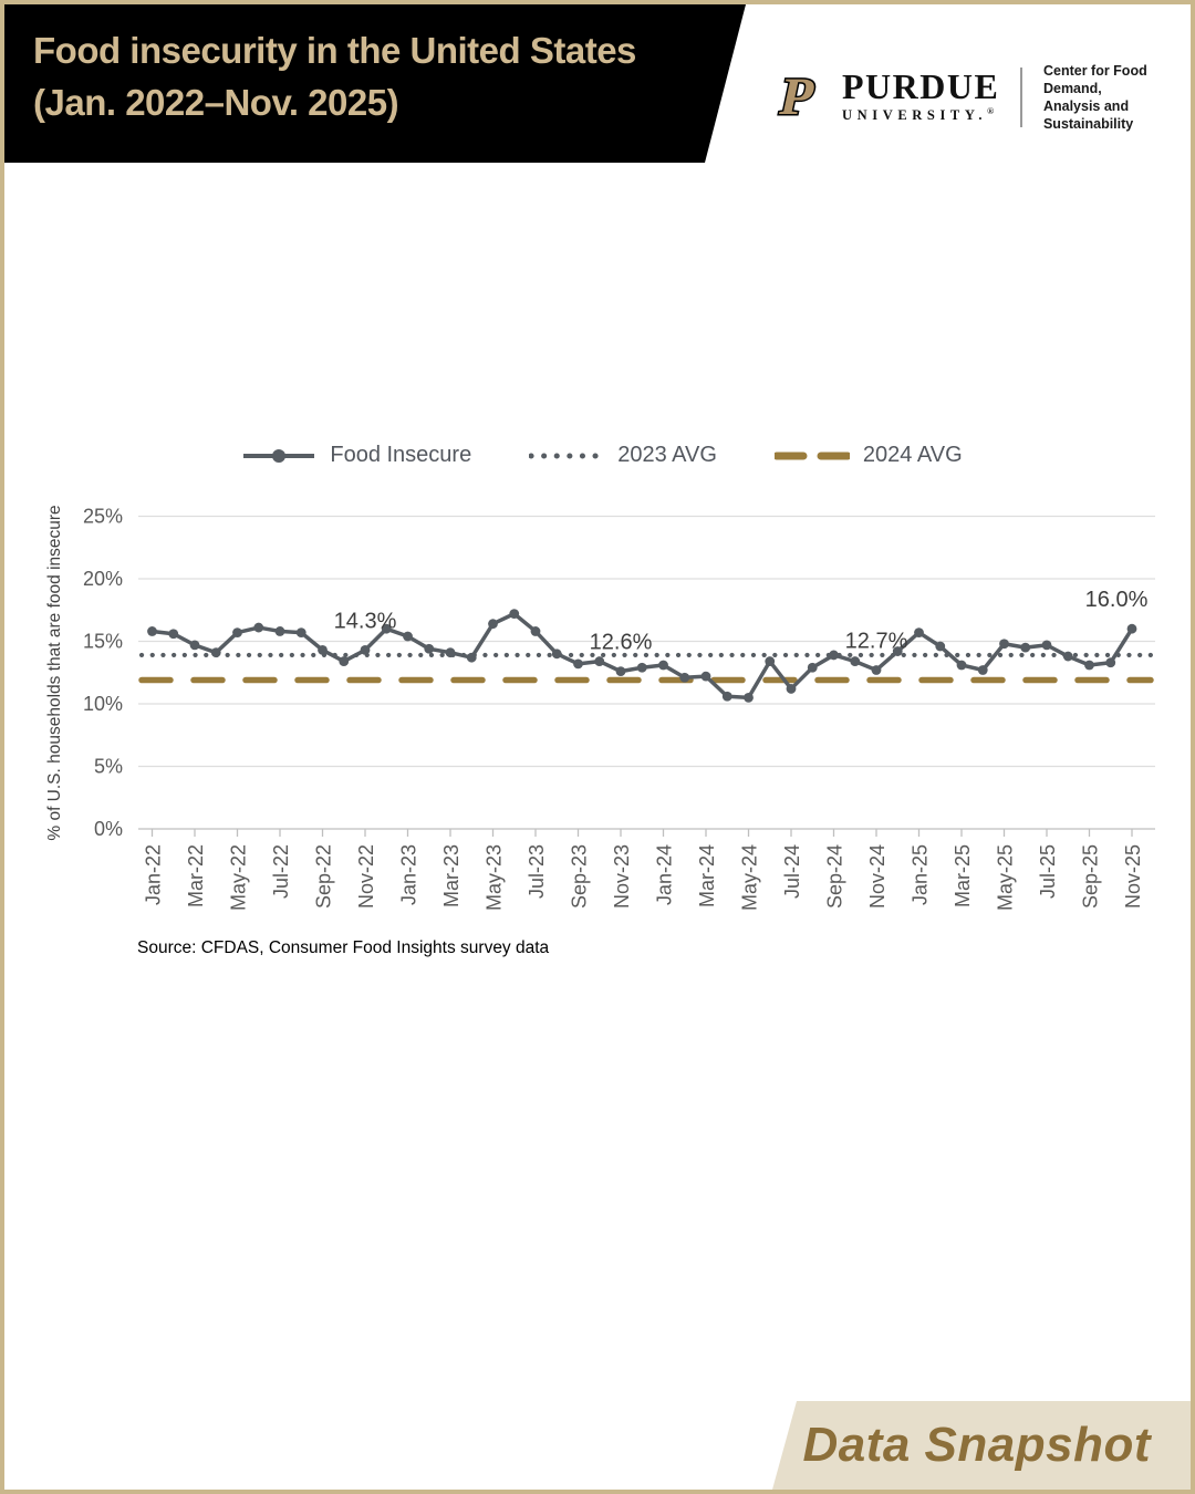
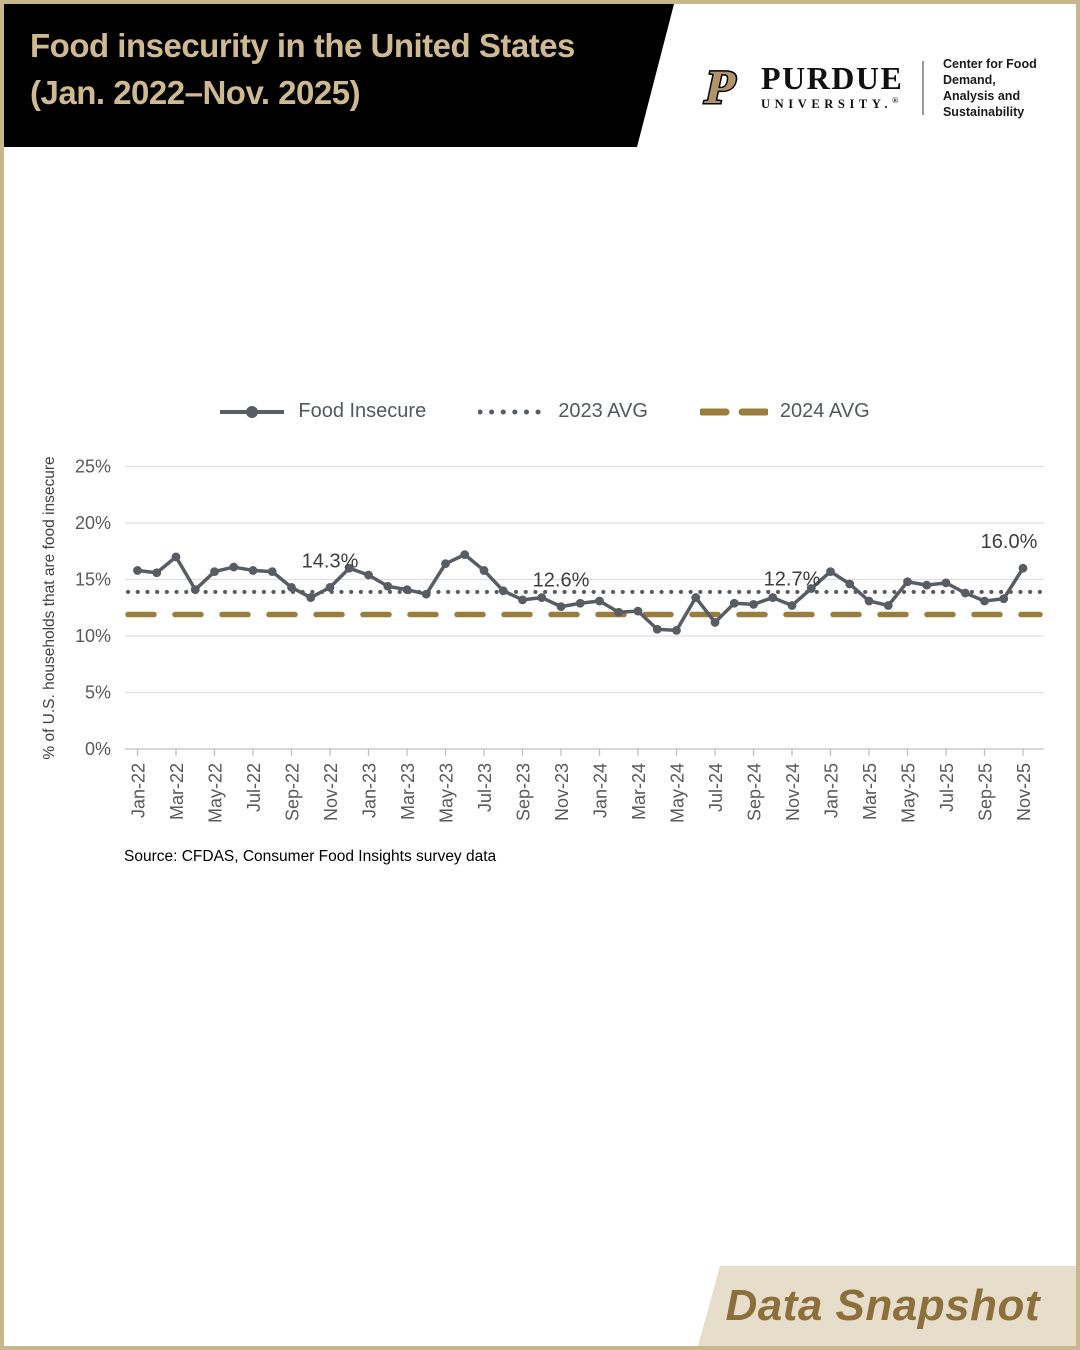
Mar-22: 14.7% -> 17.0%
Sep-24: 13.9% -> 12.8%
